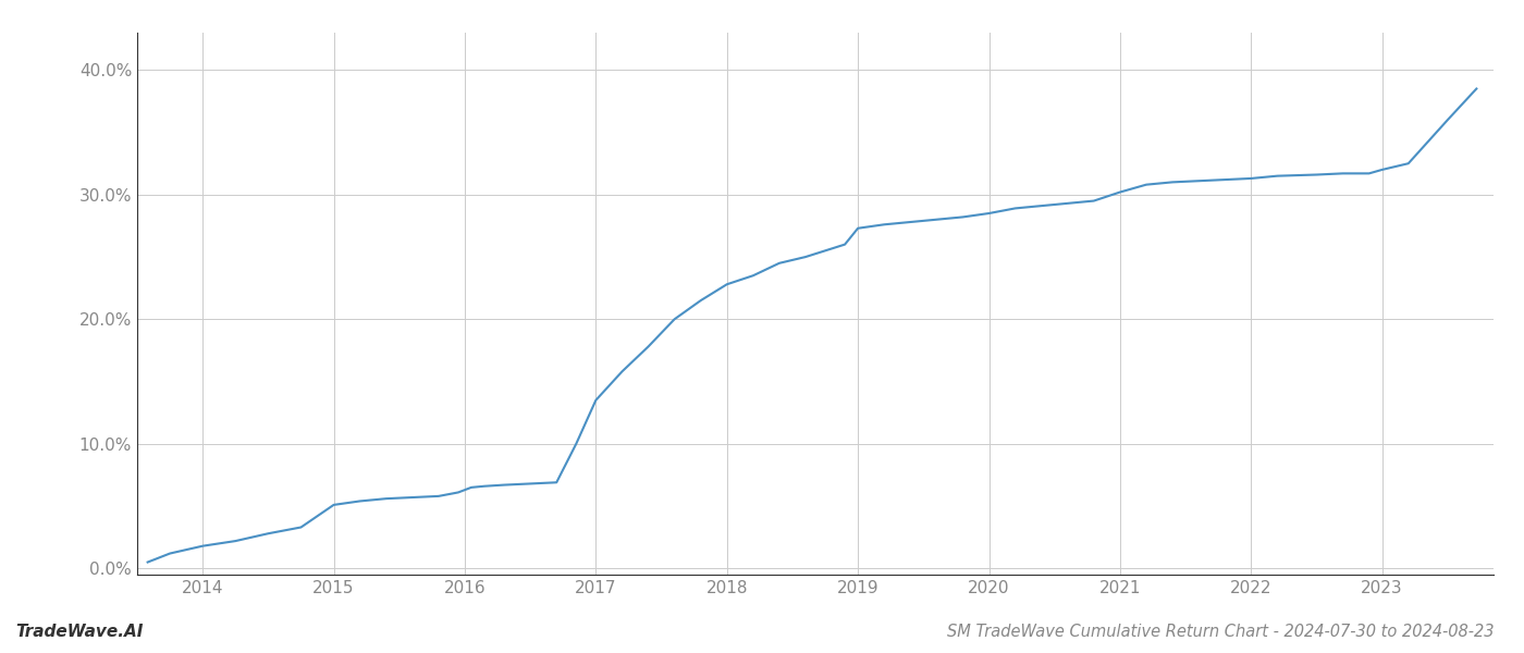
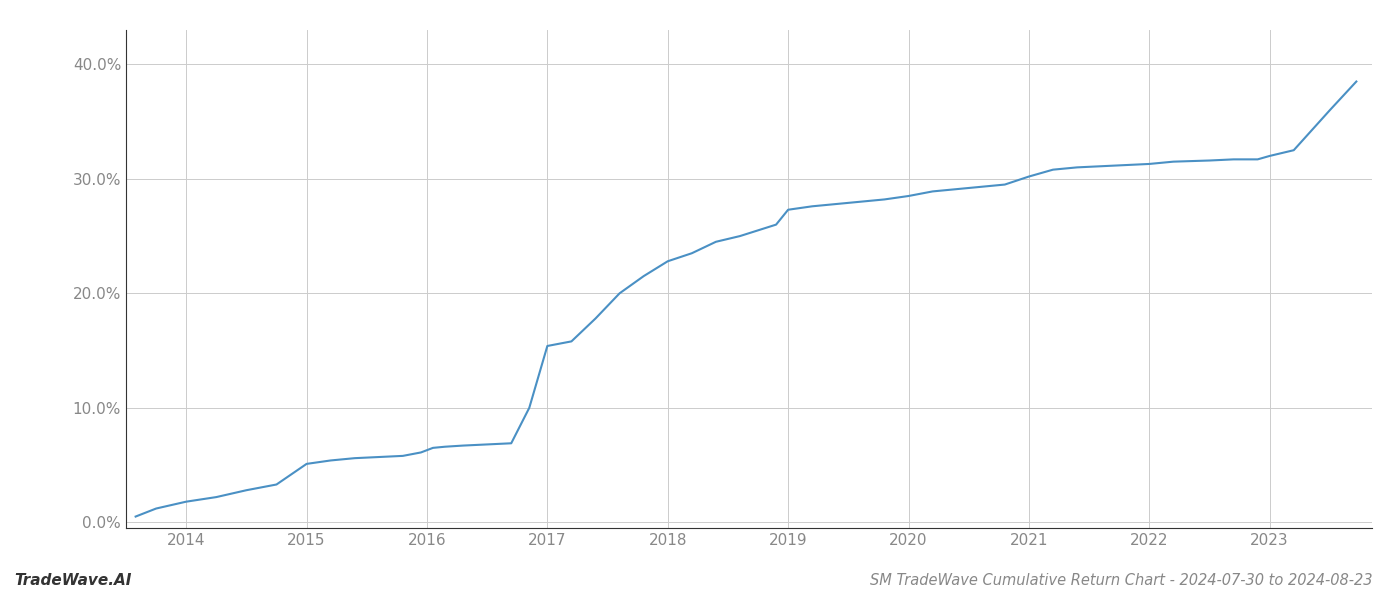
2017: 13.5% -> 15.4%
